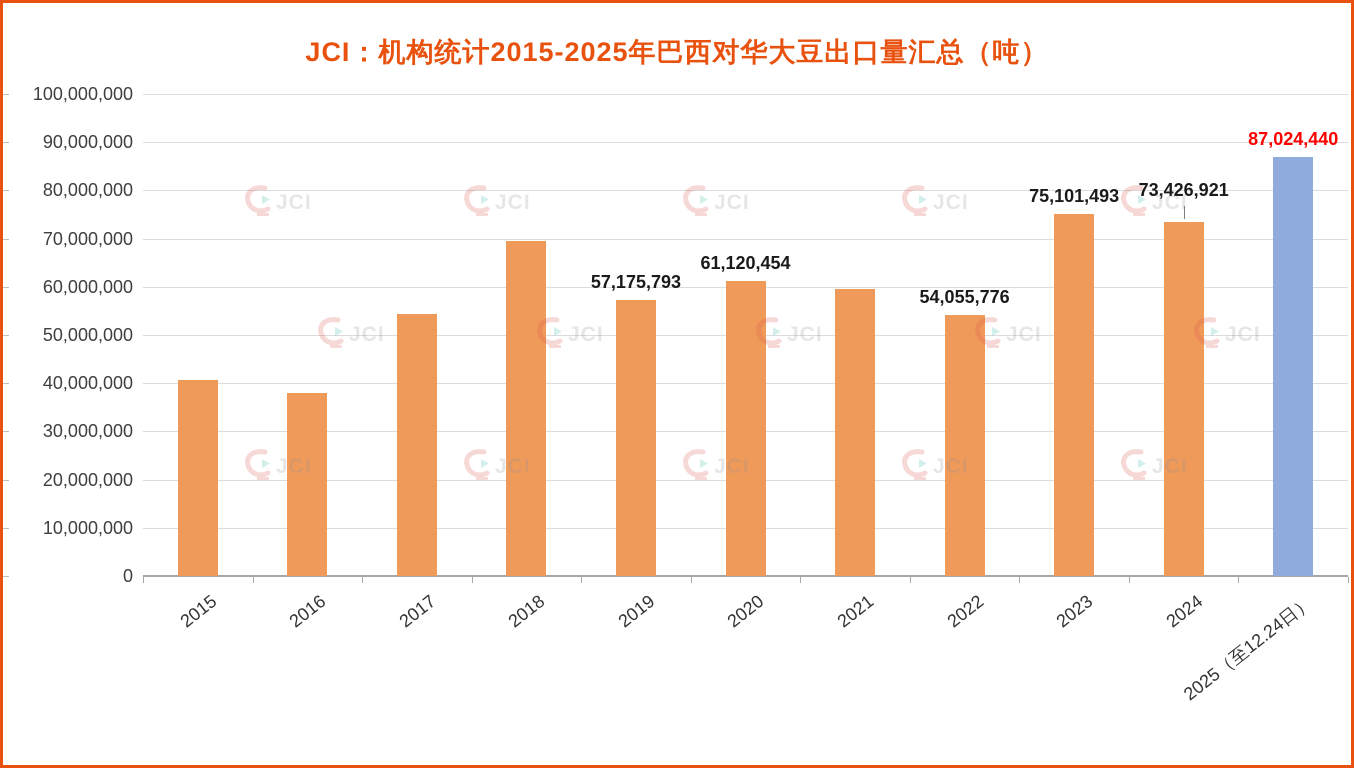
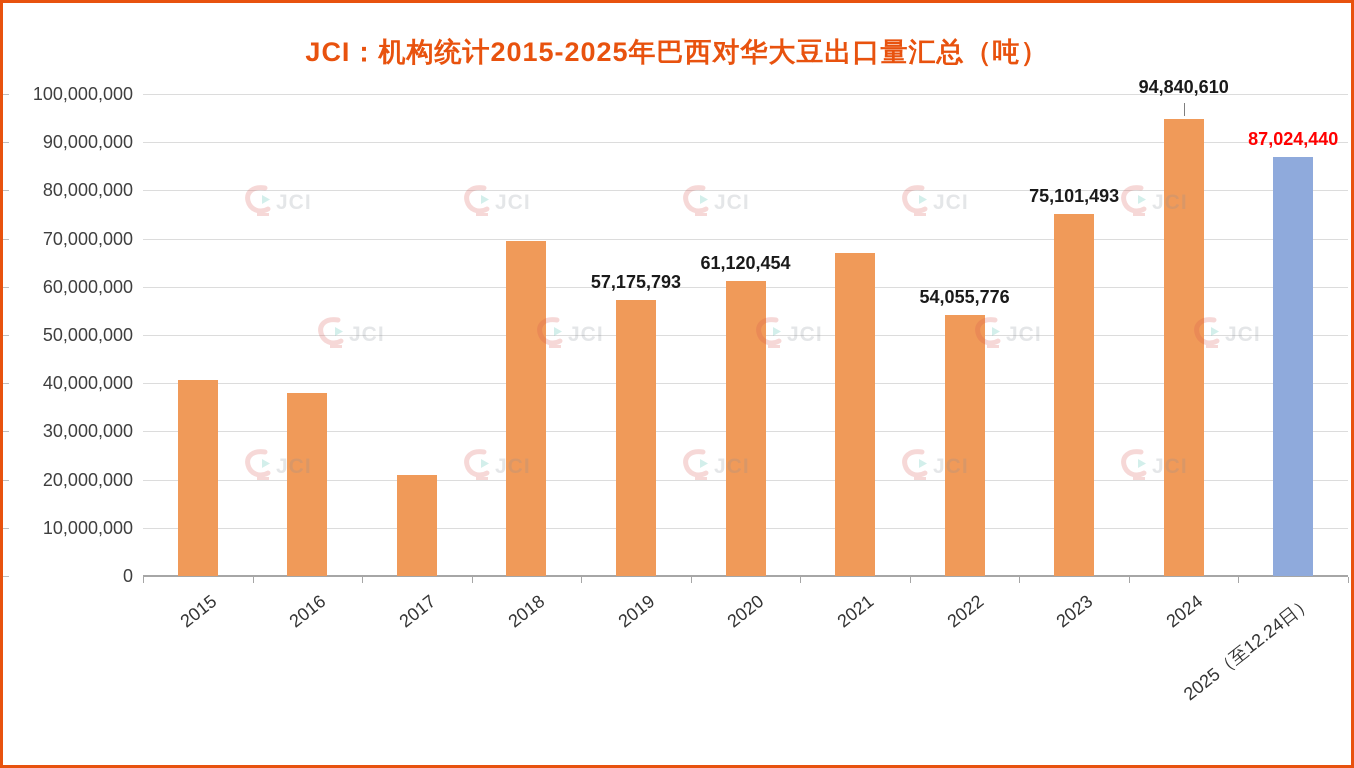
2017: 54000000 -> 21000000
2021: 60000000 -> 67000000
2024: 73,426,921 -> 94,840,610
